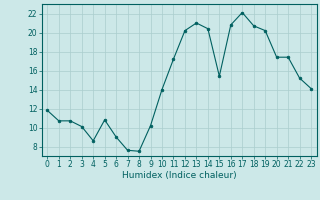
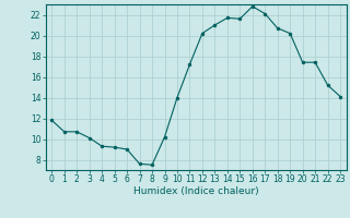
4: 8.6 -> 9.3
5: 10.8 -> 9.2
14: 20.4 -> 21.7
15: 15.4 -> 21.6
16: 20.8 -> 22.8
